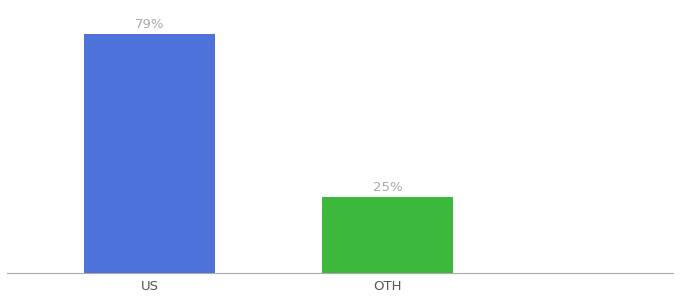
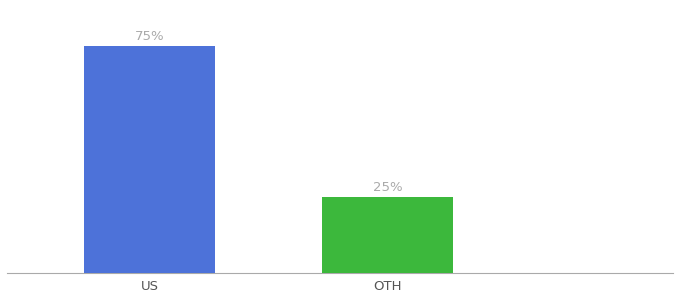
US: 79% -> 75%
